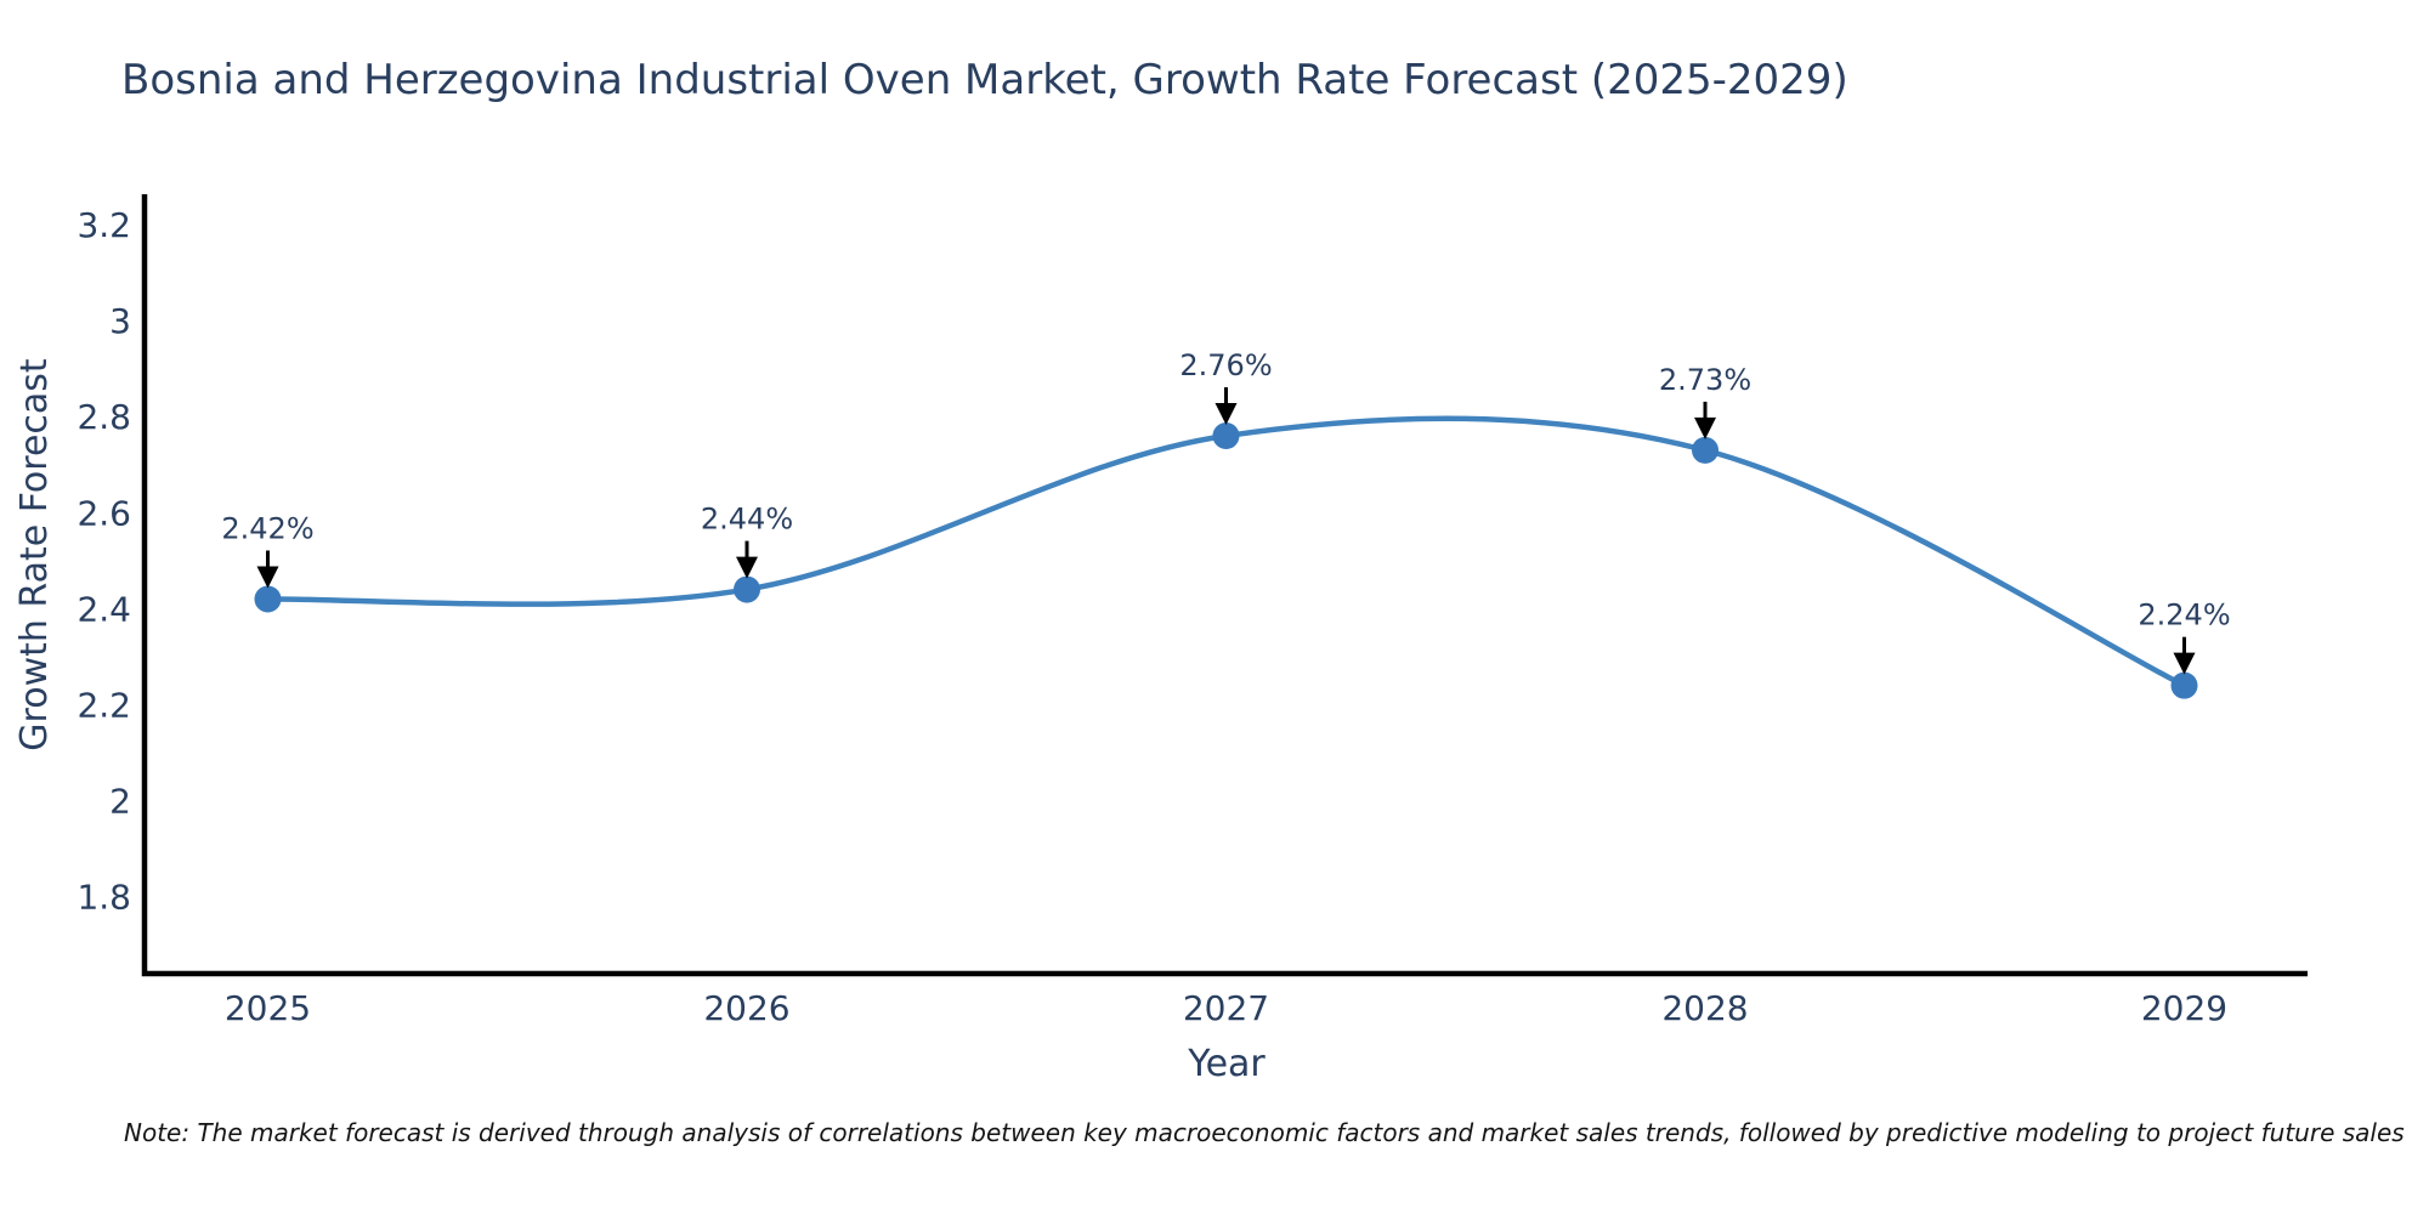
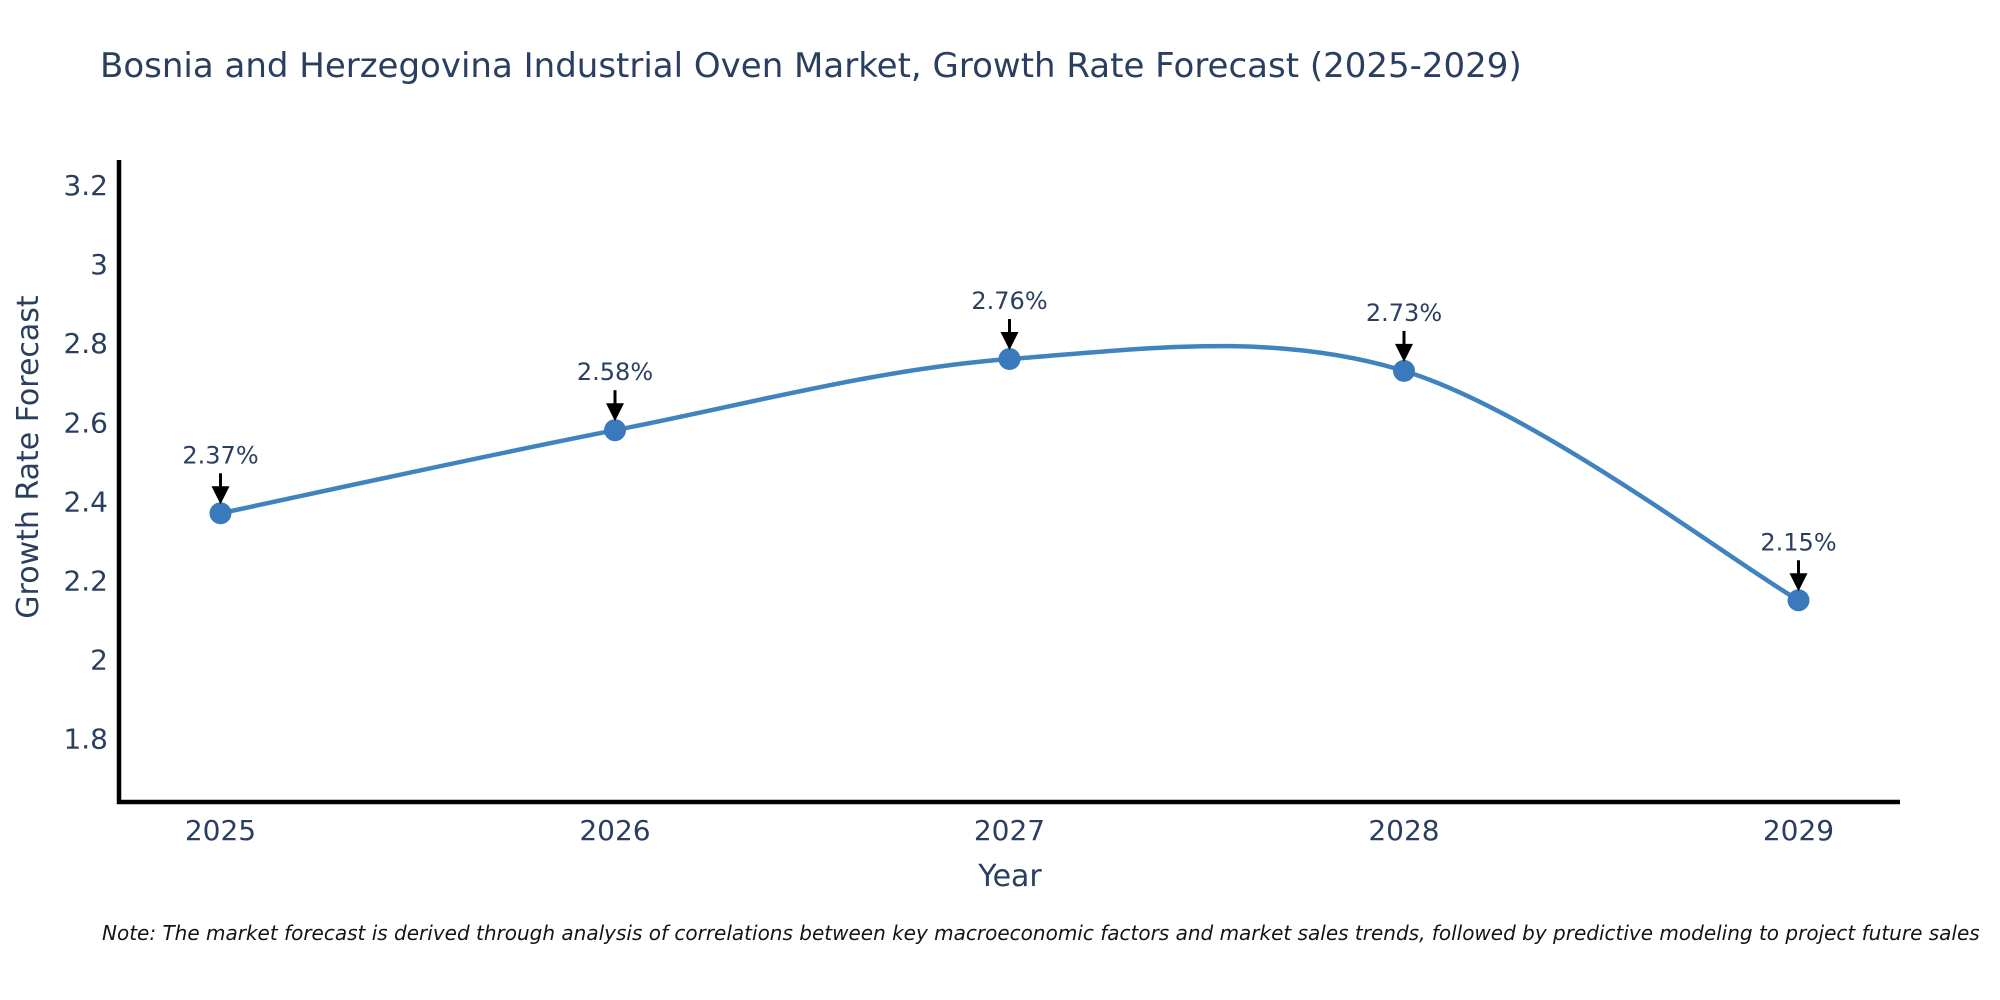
2025: 2.42% -> 2.37%
2026: 2.44% -> 2.58%
2029: 2.24% -> 2.15%
